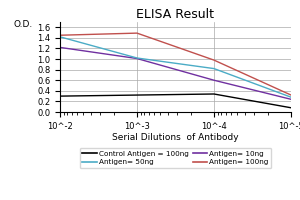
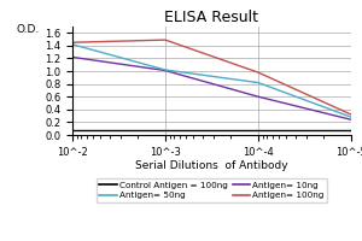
Control Antigen = 100ng/10^-2: 0.30 -> 0.08
Control Antigen = 100ng/10^-3: 0.32 -> 0.08
Control Antigen = 100ng/10^-4: 0.34 -> 0.08
